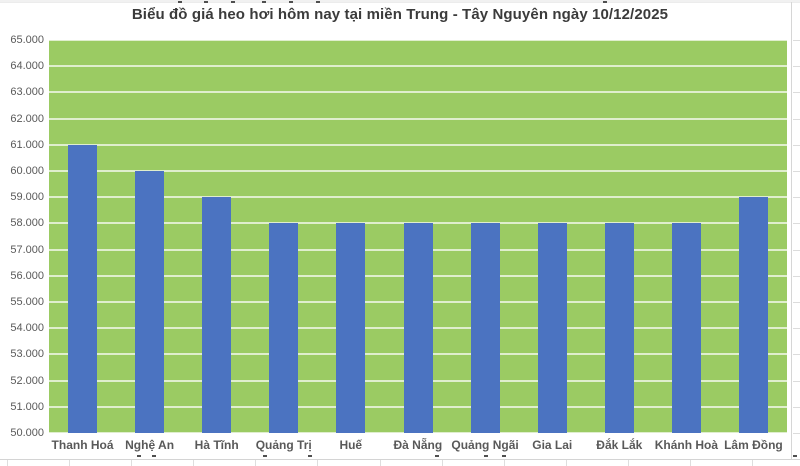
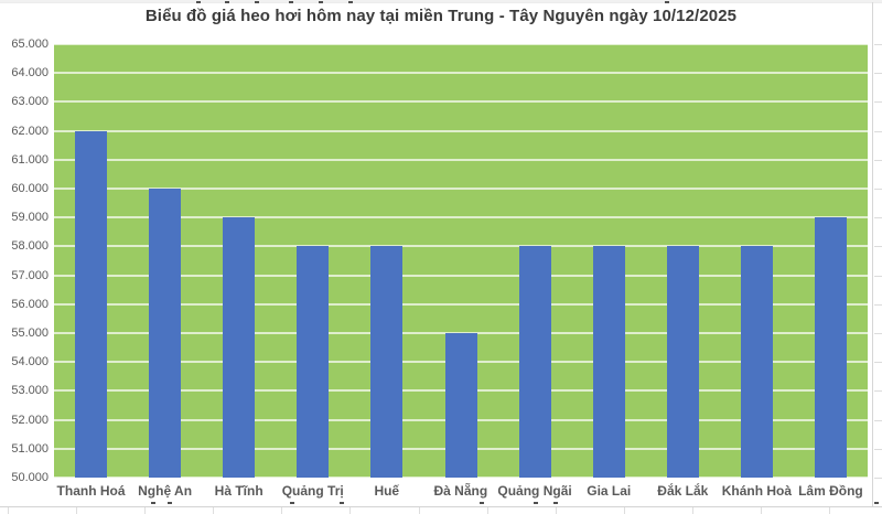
Thanh Hoá: 61000 -> 62000
Đà Nẵng: 58000 -> 55000
